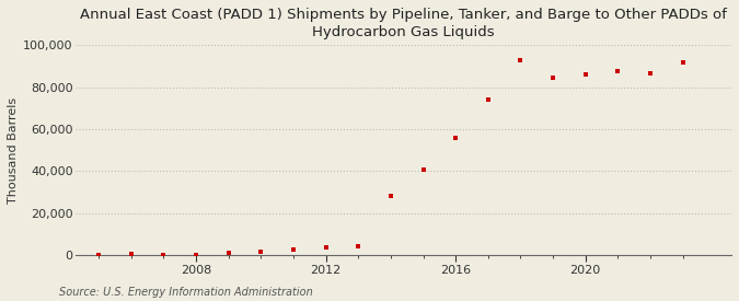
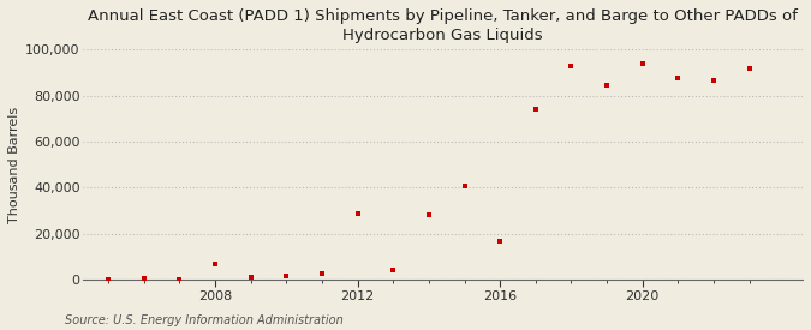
2008: 0 -> 7,000
2012: 4,000 -> 29,000
2016: 56,000 -> 17,000
2020: 86,000 -> 94,000
